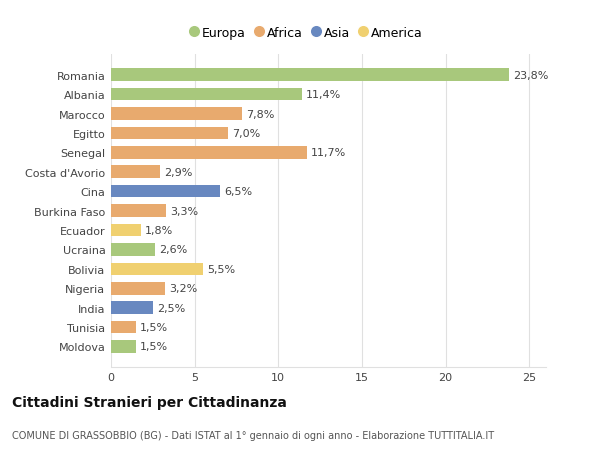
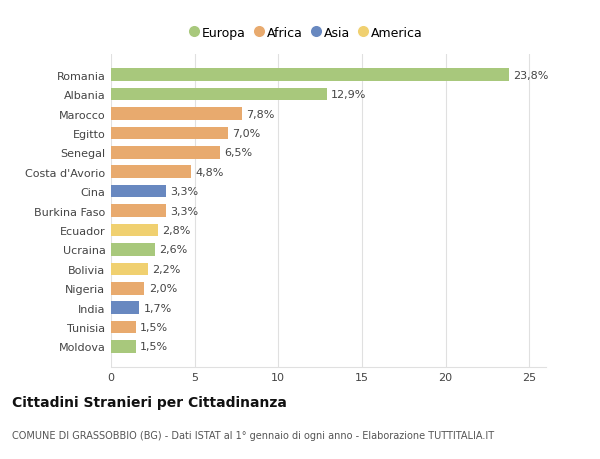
Albania: 11,4% -> 12,9%
Senegal: 11,7% -> 6,5%
Costa d'Avorio: 2,9% -> 4,8%
Cina: 6,5% -> 3,3%
Ecuador: 1,8% -> 2,8%
Bolivia: 5,5% -> 2,2%
Nigeria: 3,2% -> 2,0%
India: 2,5% -> 1,7%
